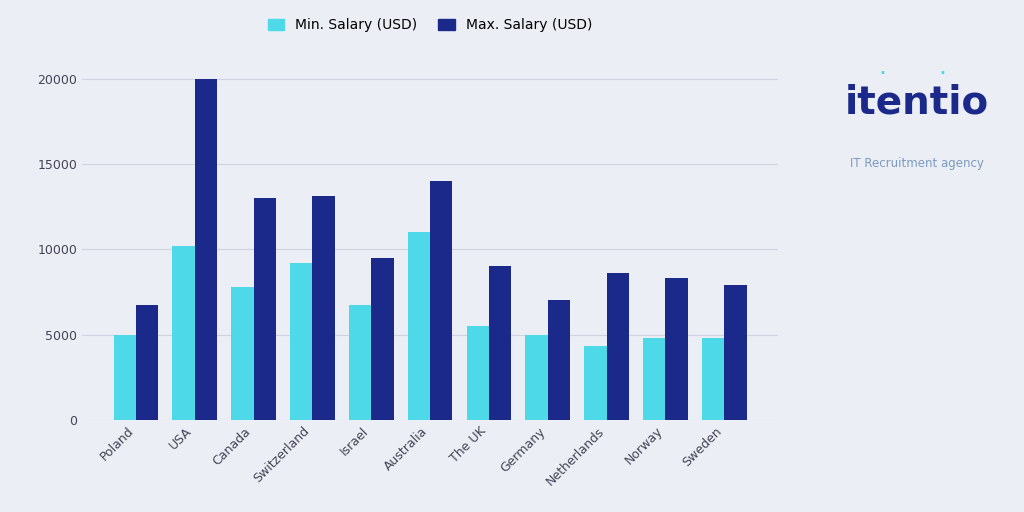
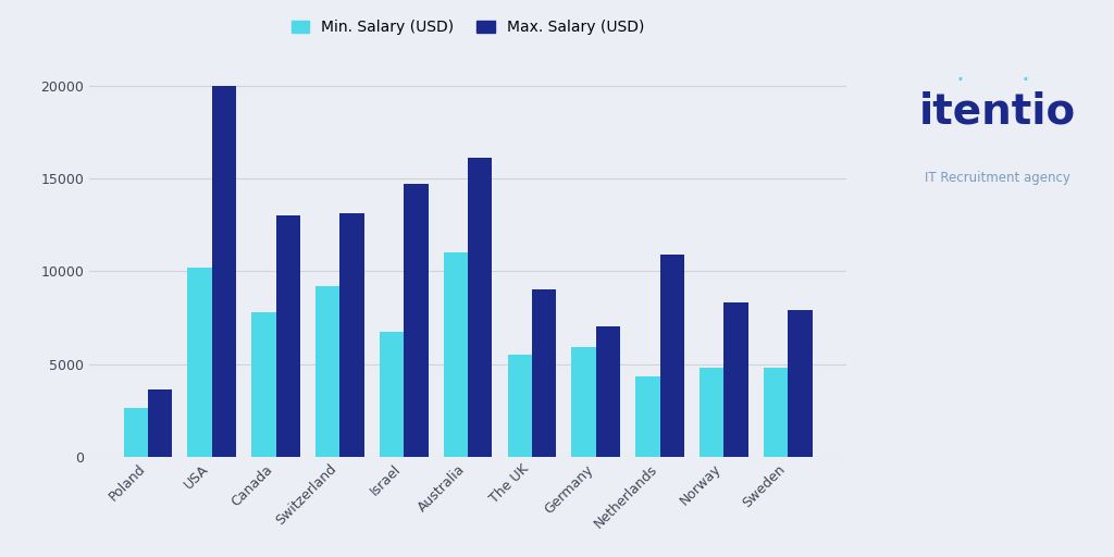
Min. Salary (USD)/Poland: 5000 -> 2600
Max. Salary (USD)/Poland: 6700 -> 3600
Max. Salary (USD)/Israel: 9500 -> 14700
Max. Salary (USD)/Australia: 14000 -> 16100
Min. Salary (USD)/Germany: 5000 -> 5900
Max. Salary (USD)/Netherlands: 8600 -> 10900
